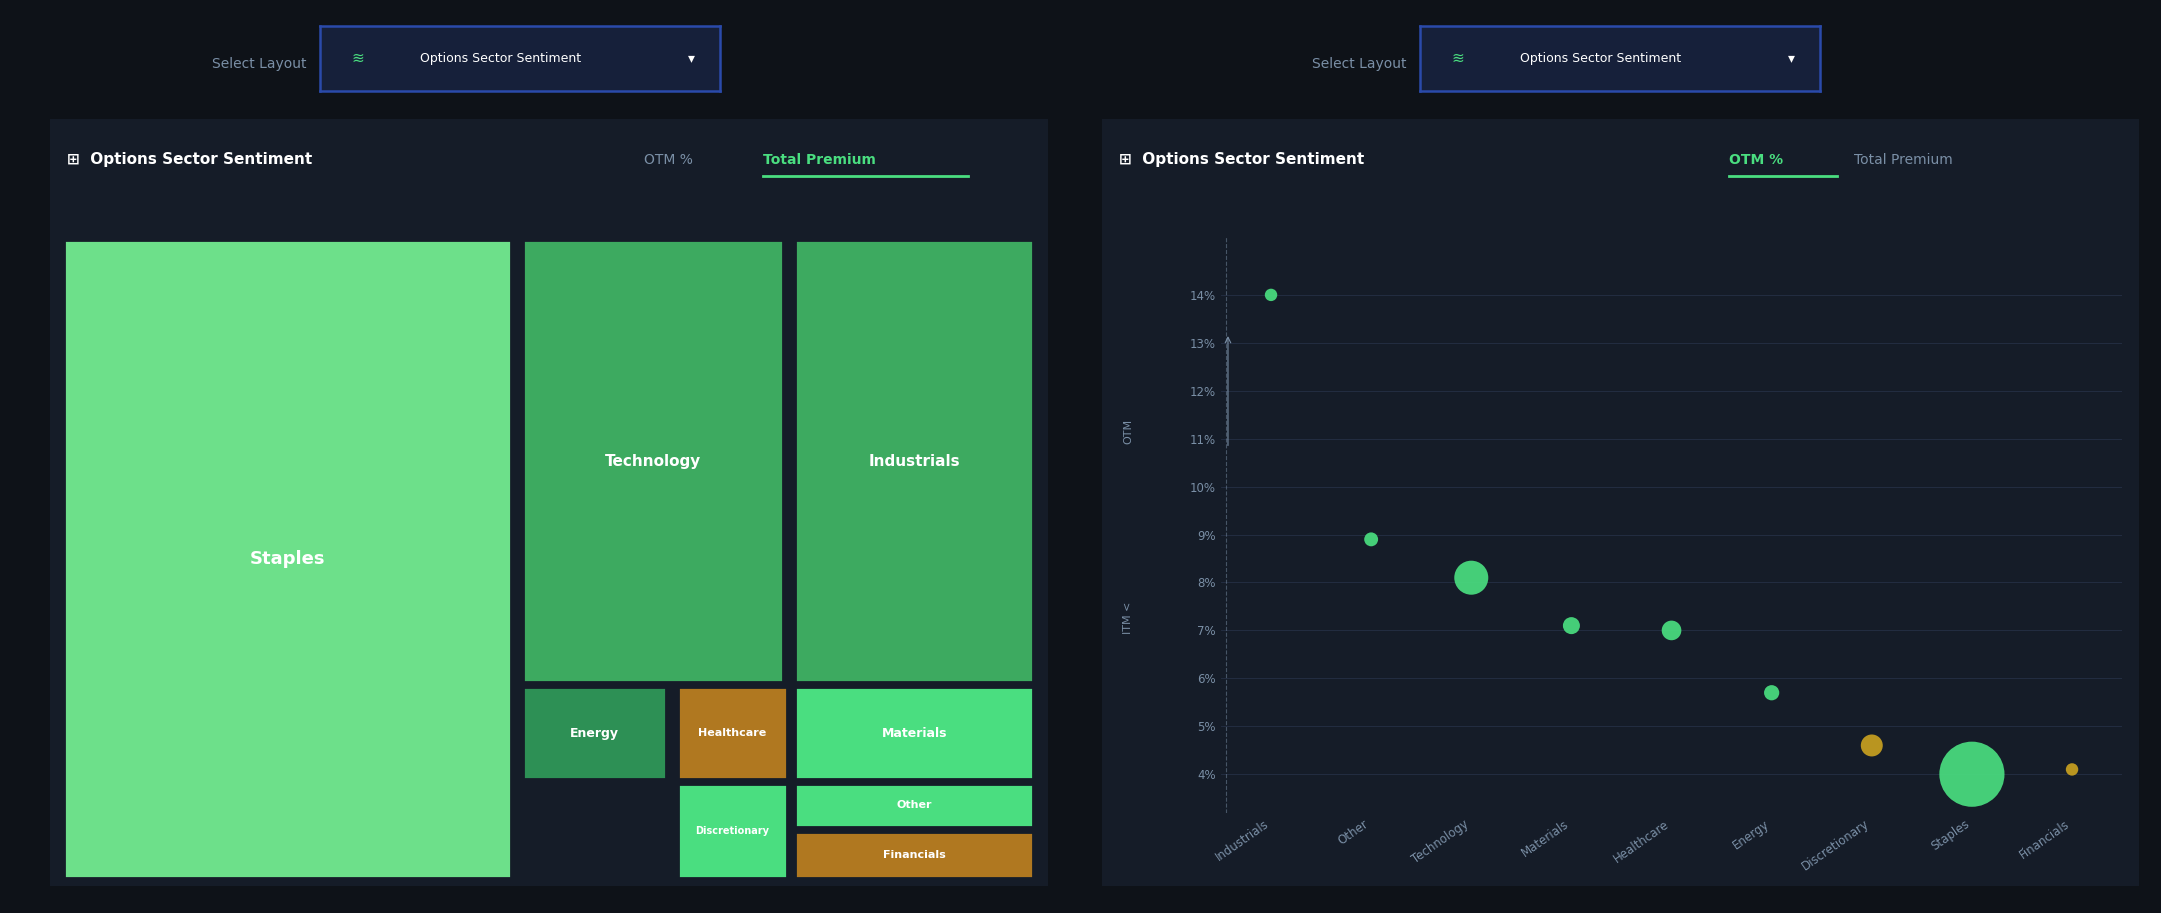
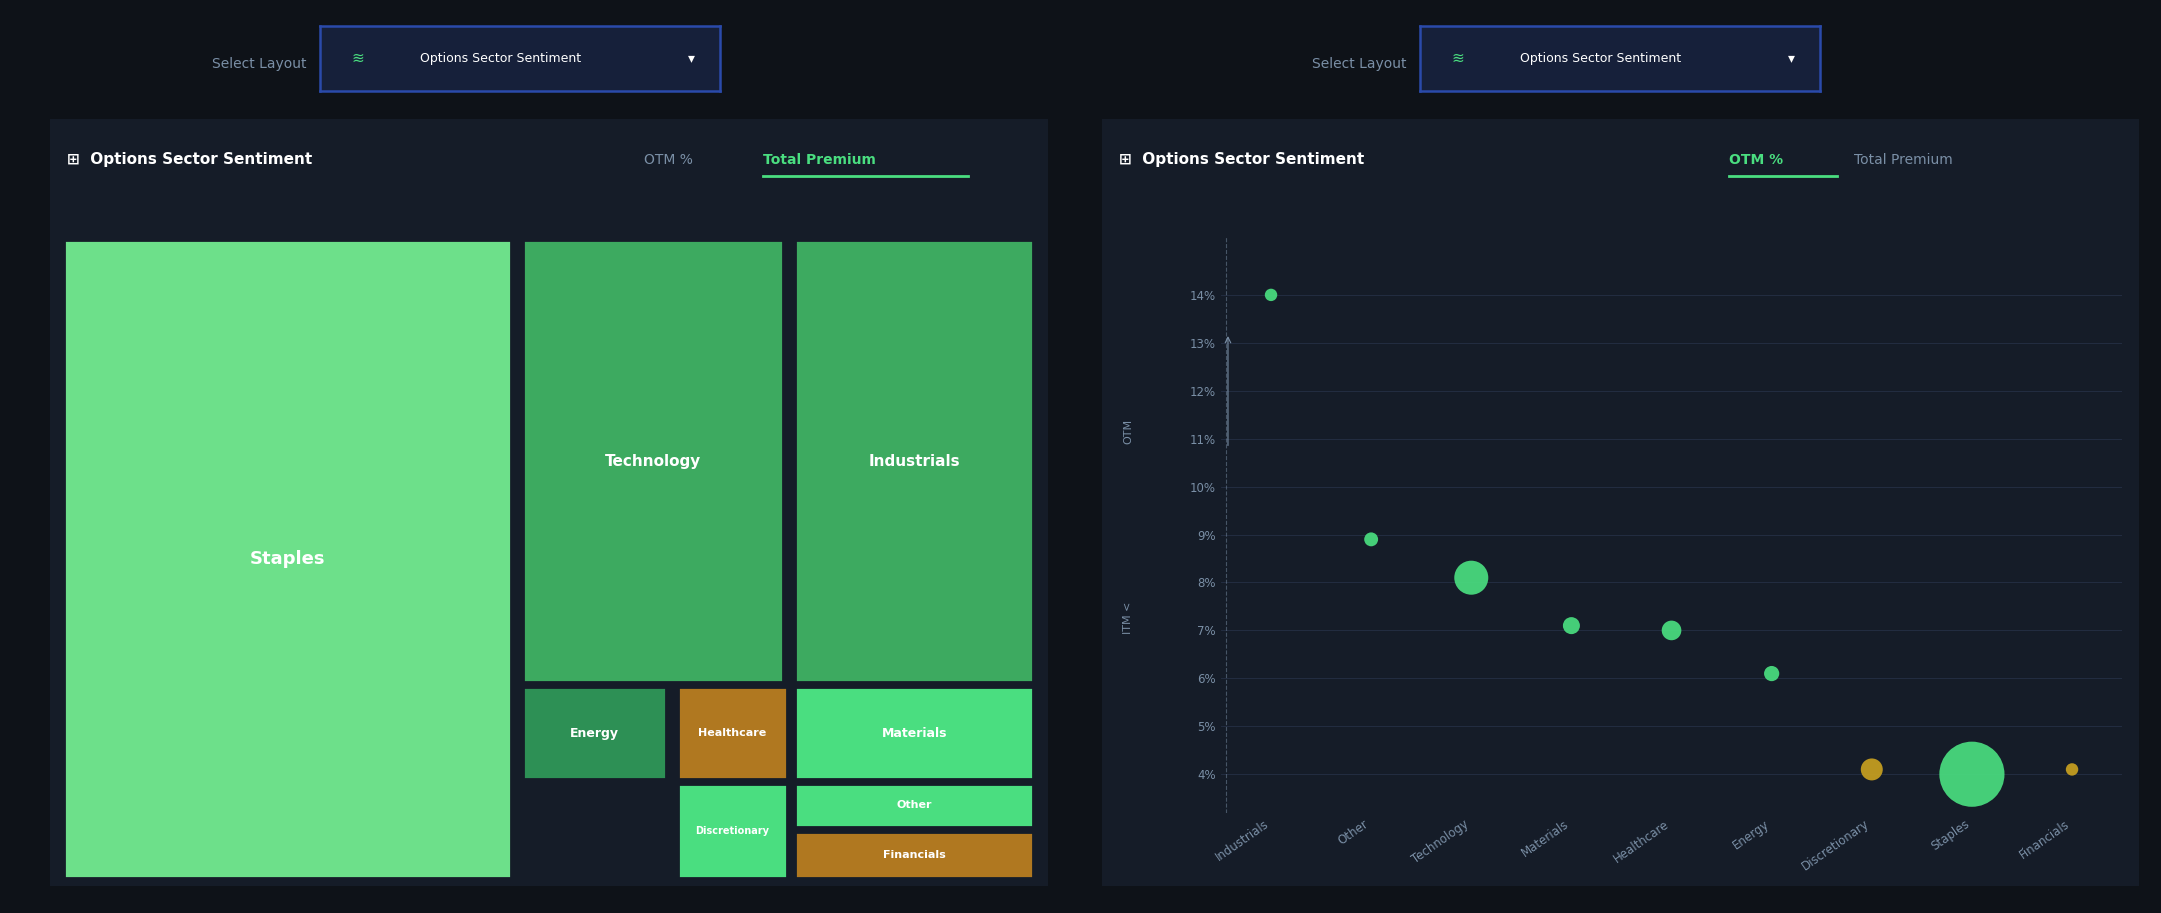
Energy: 5.7% -> 6.1%
Discretionary: 4.6% -> 4.1%
